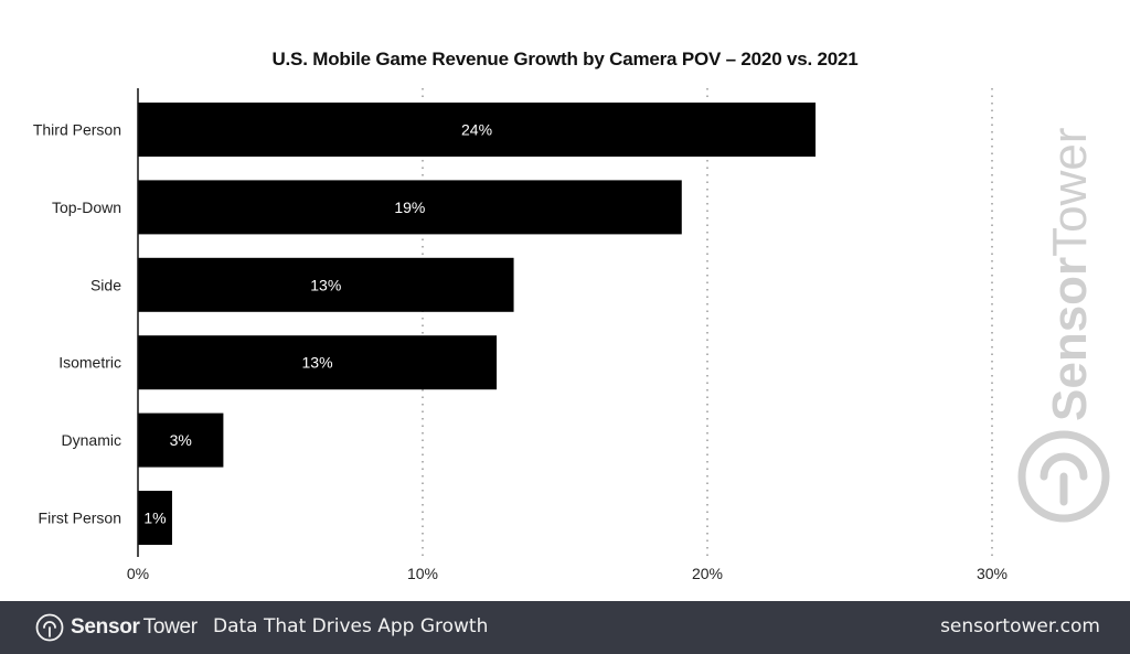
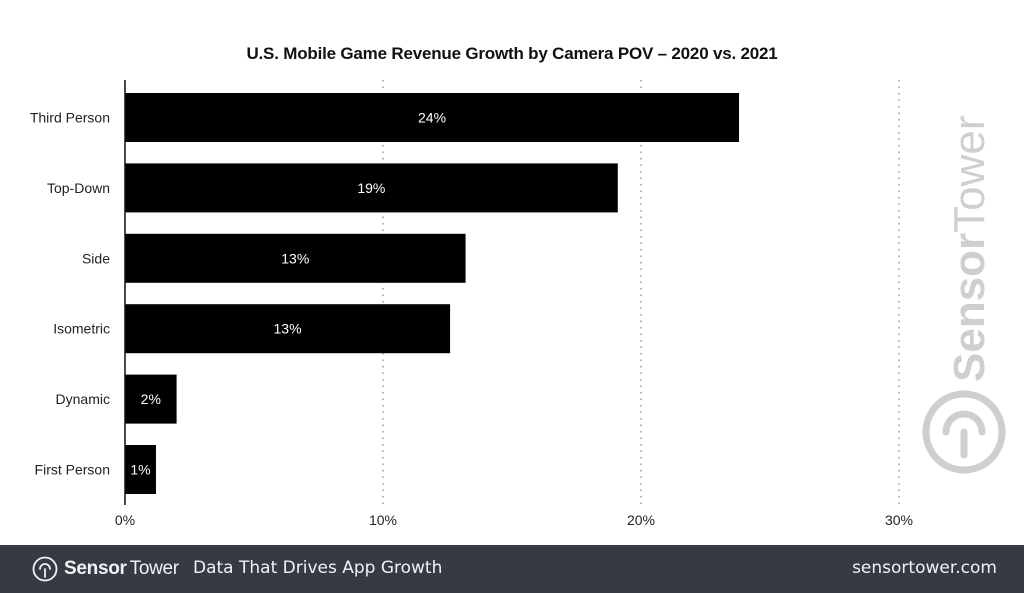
Dynamic: 3% -> 2%
